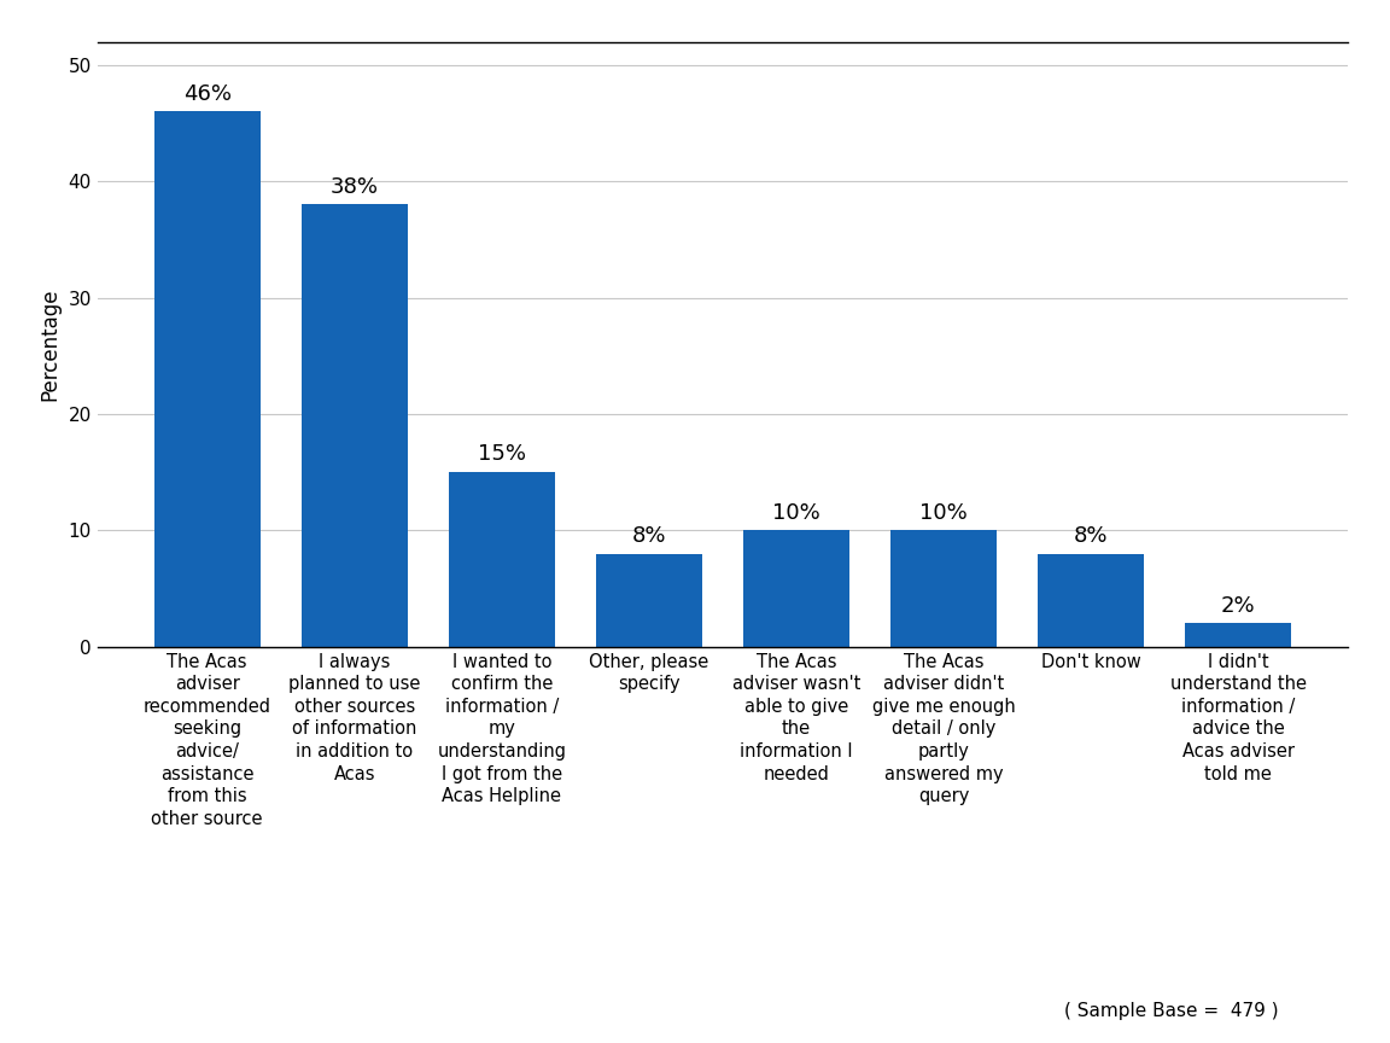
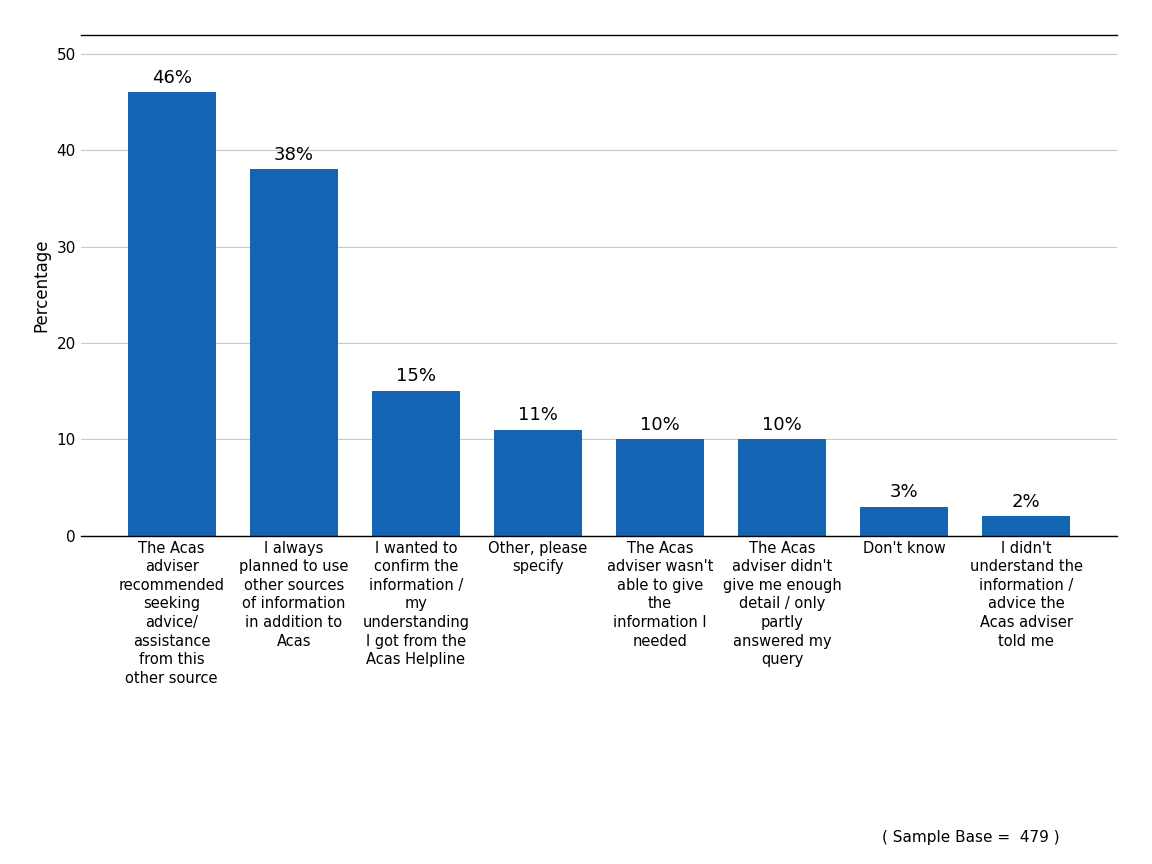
Other, please specify: 8% -> 11%
Don't know: 8% -> 3%
